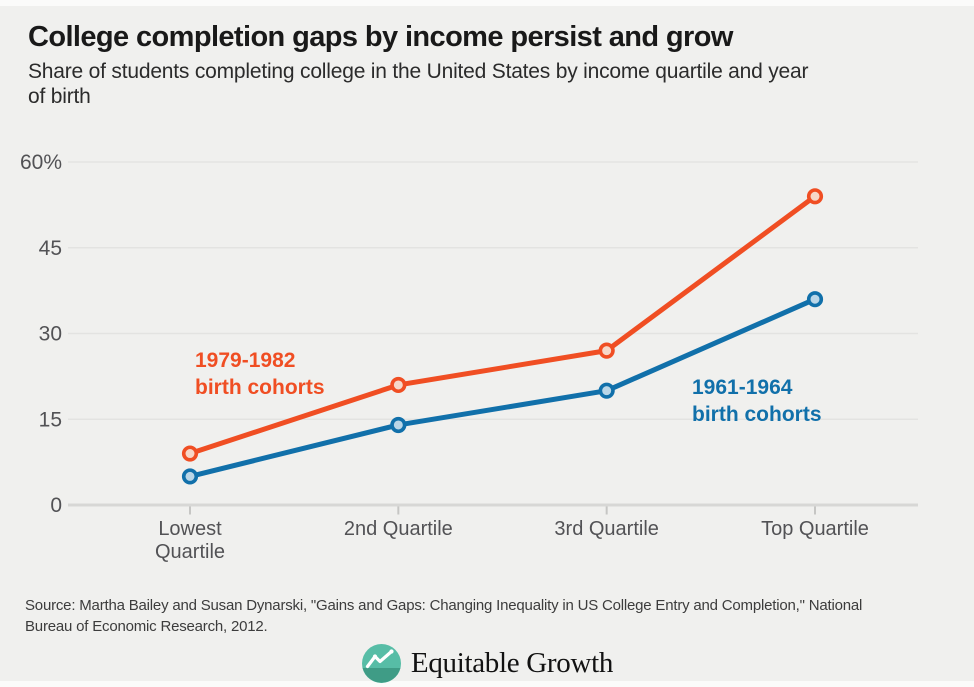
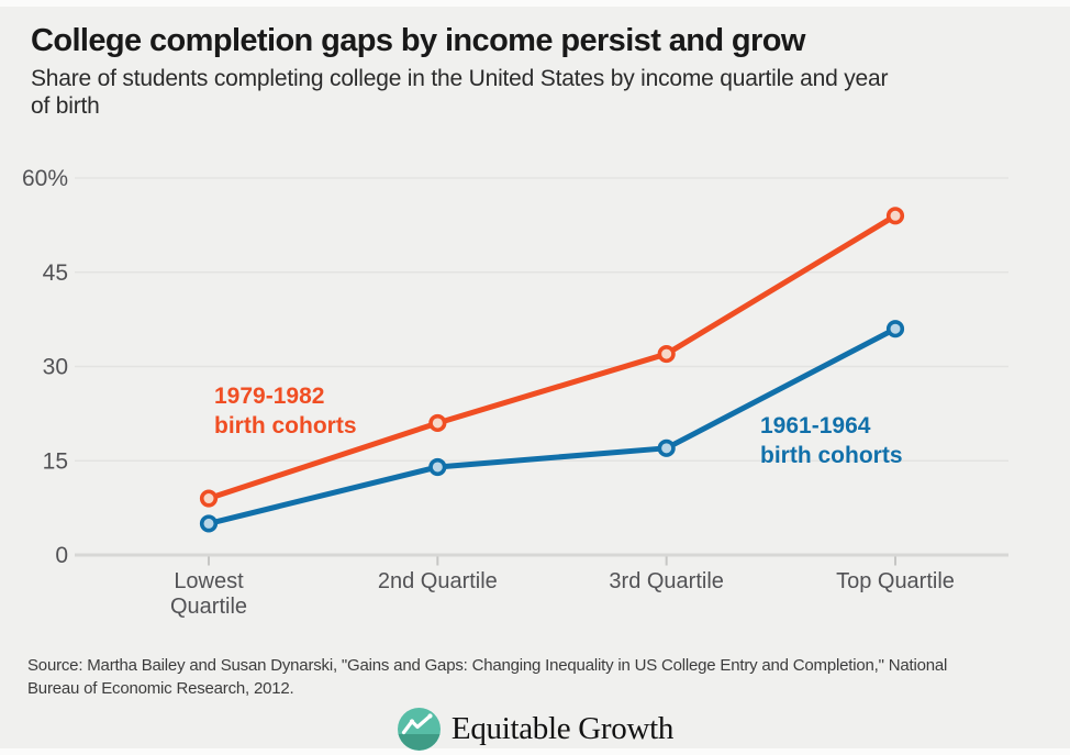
1979-1982 birth cohorts/3rd Quartile: 27% -> 32%
1961-1964 birth cohorts/3rd Quartile: 20% -> 17%
